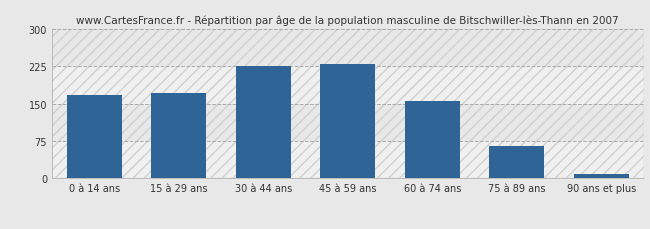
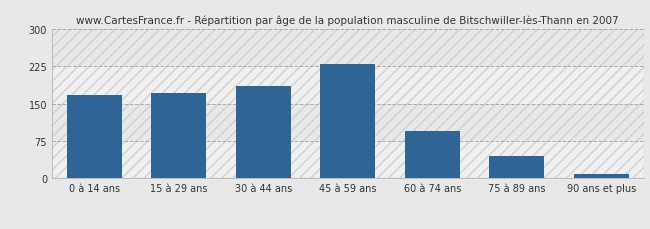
30 à 44 ans: 225 -> 185
60 à 74 ans: 155 -> 95
75 à 89 ans: 65 -> 45
